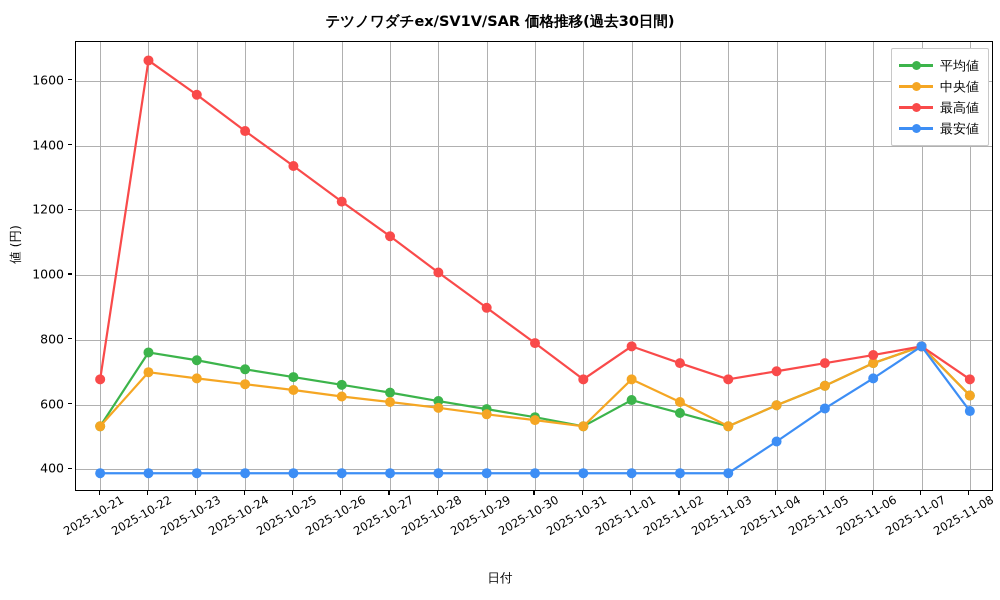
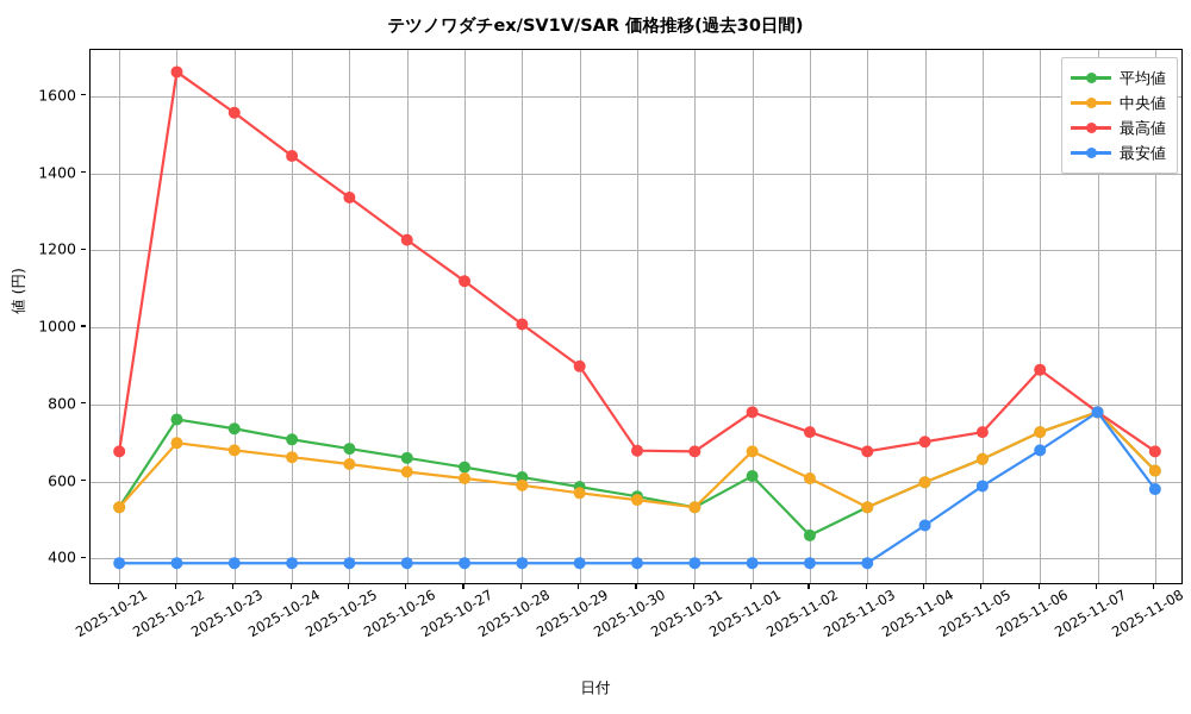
最高値/2025-10-30: 790 -> 680
平均値/2025-11-02: 570 -> 460
最高値/2025-11-06: 750 -> 890
